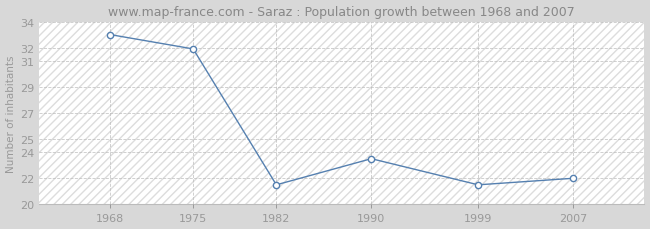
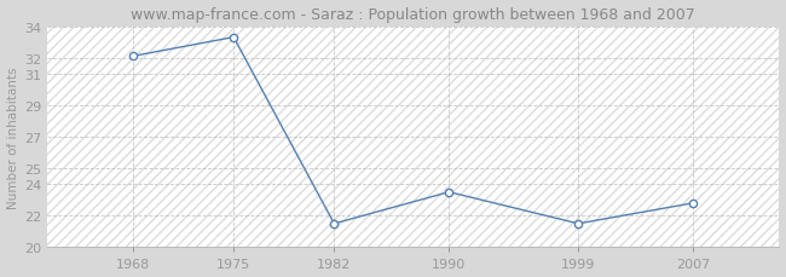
1968: 33.0 -> 32.1
1975: 31.9 -> 33.3
2007: 22.0 -> 22.8
